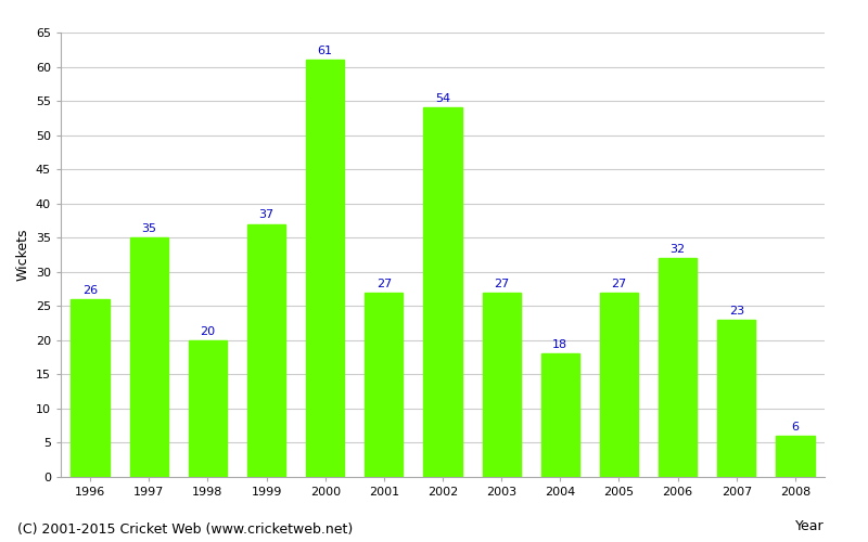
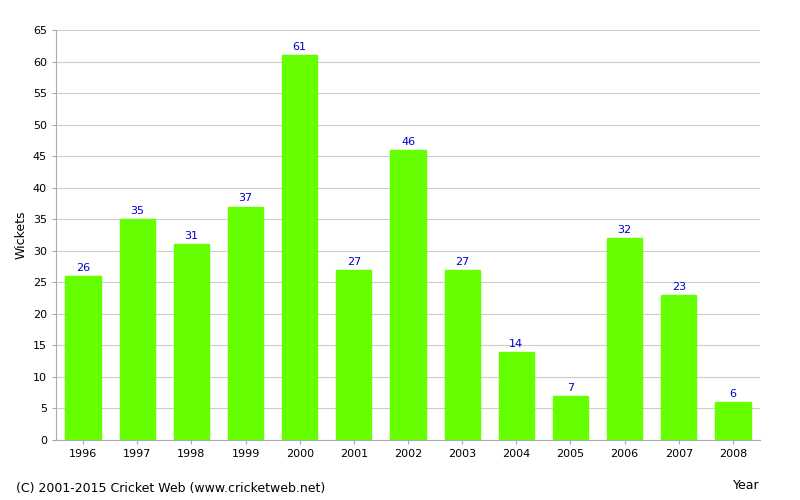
1998: 20 -> 31
2002: 54 -> 46
2004: 18 -> 14
2005: 27 -> 7
